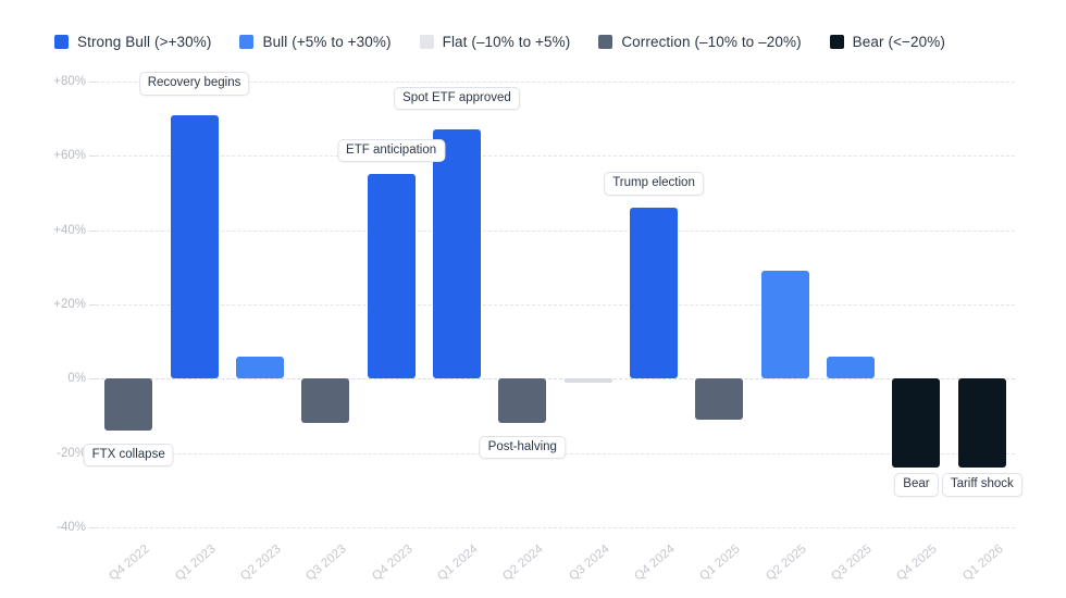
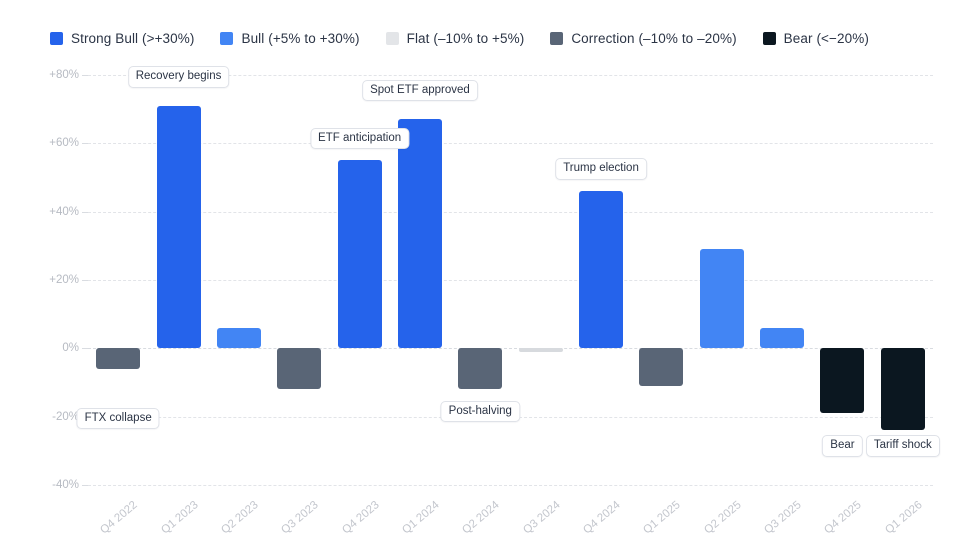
Q4 2022: -14% -> -6%
Q4 2025: -24% -> -19%
